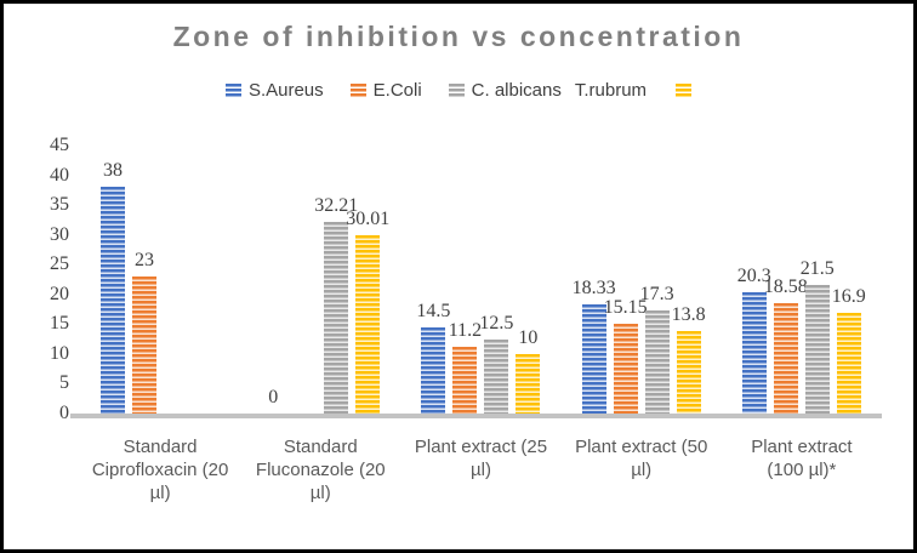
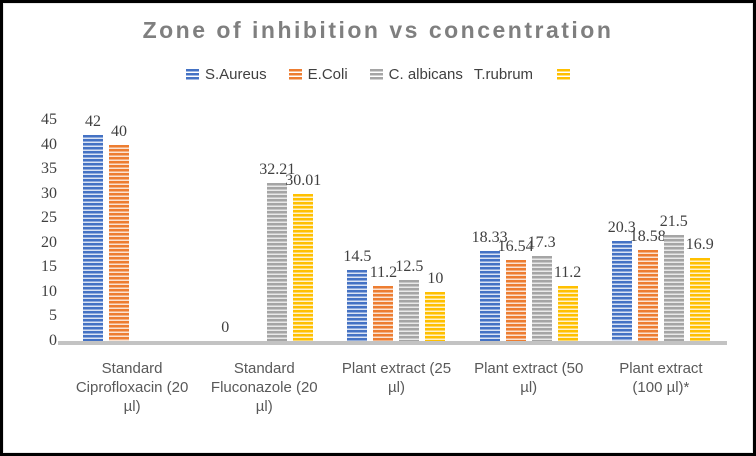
S.Aureus/Standard Ciprofloxacin (20 µl): 38 -> 42
E.Coli/Standard Ciprofloxacin (20 µl): 23 -> 40
E.Coli/Plant extract (50 µl): 15.15 -> 16.54
T.rubrum/Plant extract (50 µl): 13.8 -> 11.2
